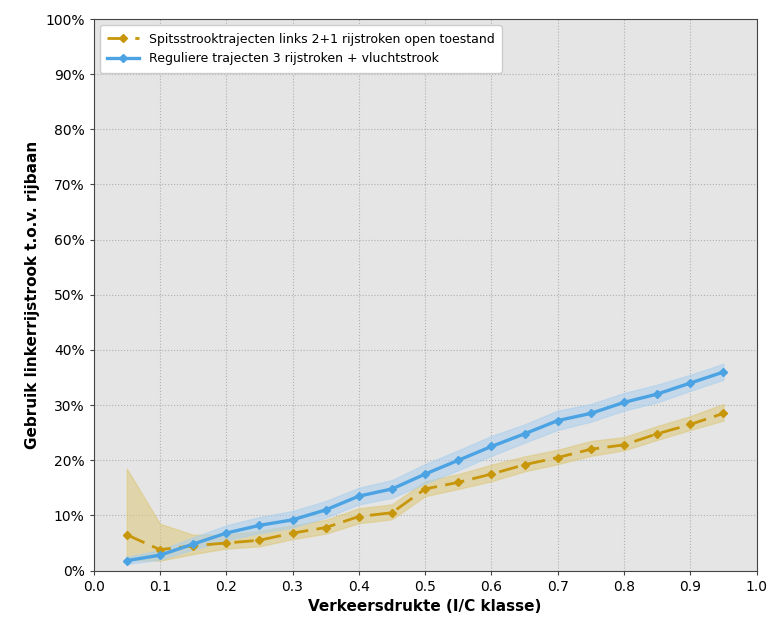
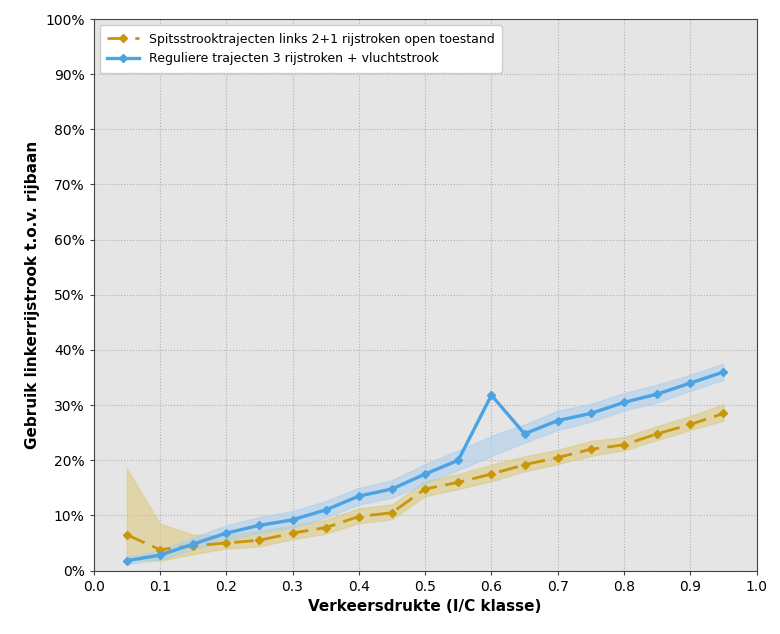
Reguliere trajecten 3 rijstroken + vluchtstrook/0.6: 22.5% -> 31.8%
